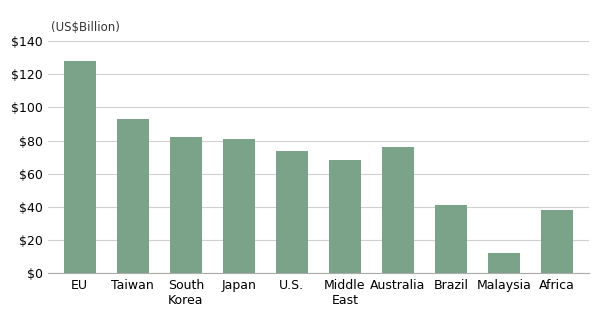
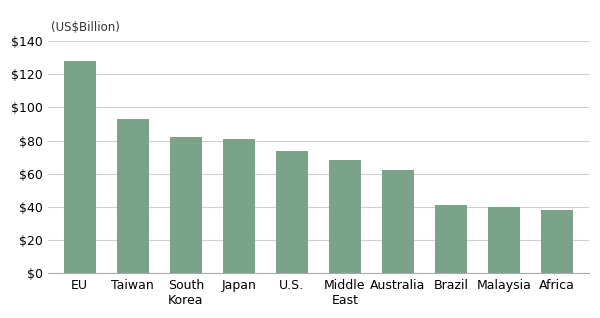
Australia: $76 -> $62
Malaysia: $12 -> $40
